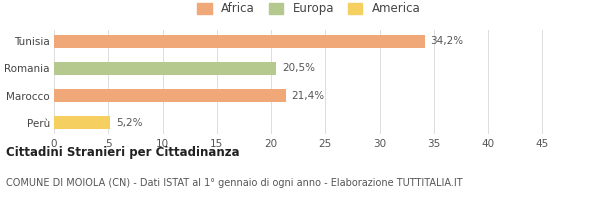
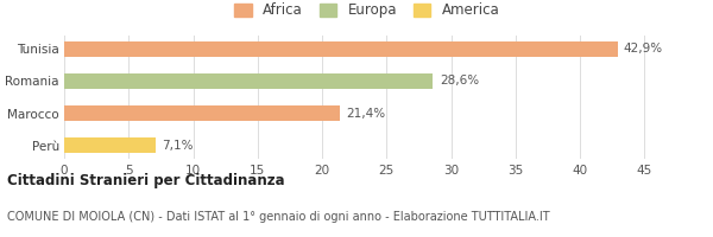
Tunisia: 34,2% -> 42,9%
Romania: 20,5% -> 28,6%
Perù: 5,2% -> 7,1%
